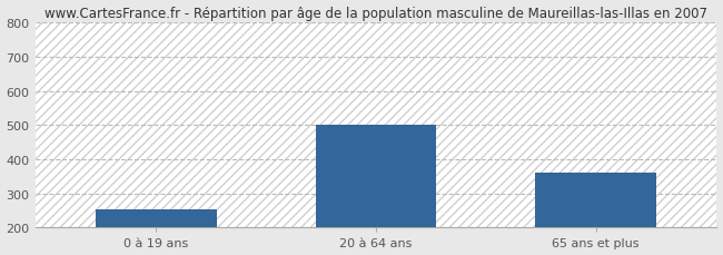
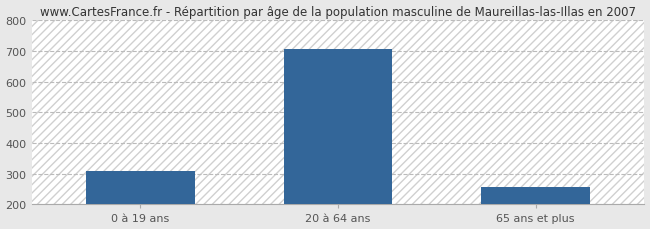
0 à 19 ans: 255 -> 310
20 à 64 ans: 500 -> 707
65 ans et plus: 360 -> 257
